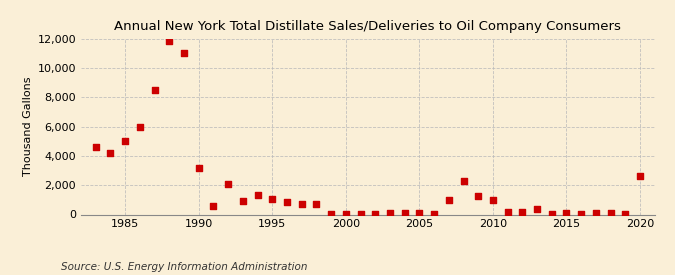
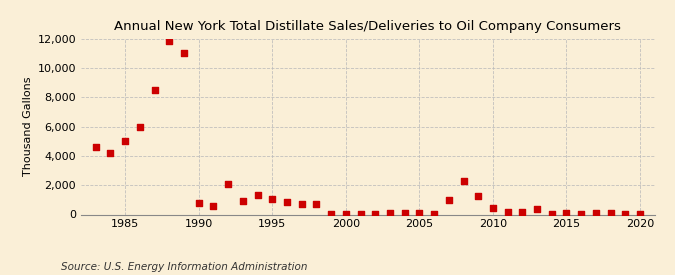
1990: 3,200 -> 800
2010: 1,000 -> 400
2020: 2,600 -> 0
